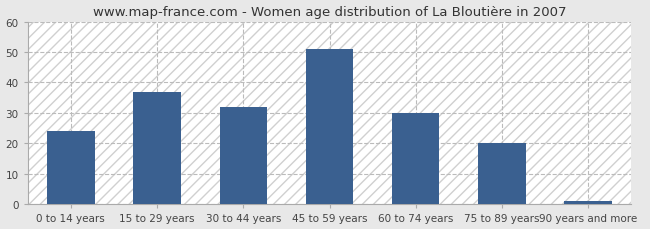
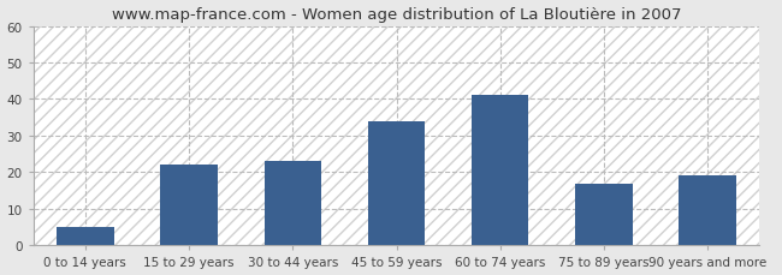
0 to 14 years: 24 -> 5
15 to 29 years: 37 -> 22
30 to 44 years: 32 -> 23
45 to 59 years: 51 -> 34
60 to 74 years: 30 -> 41
75 to 89 years: 20 -> 17
90 years and more: 1 -> 19
